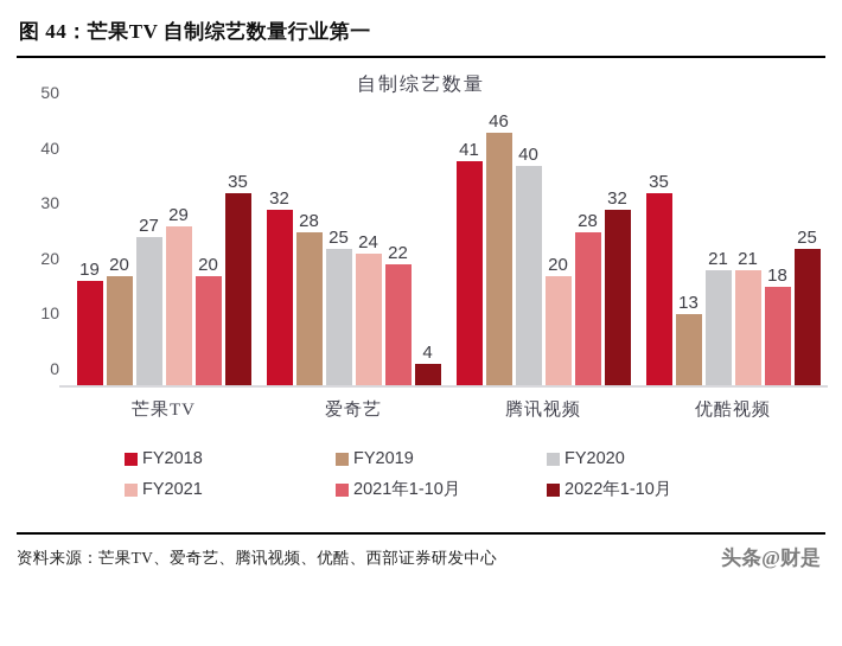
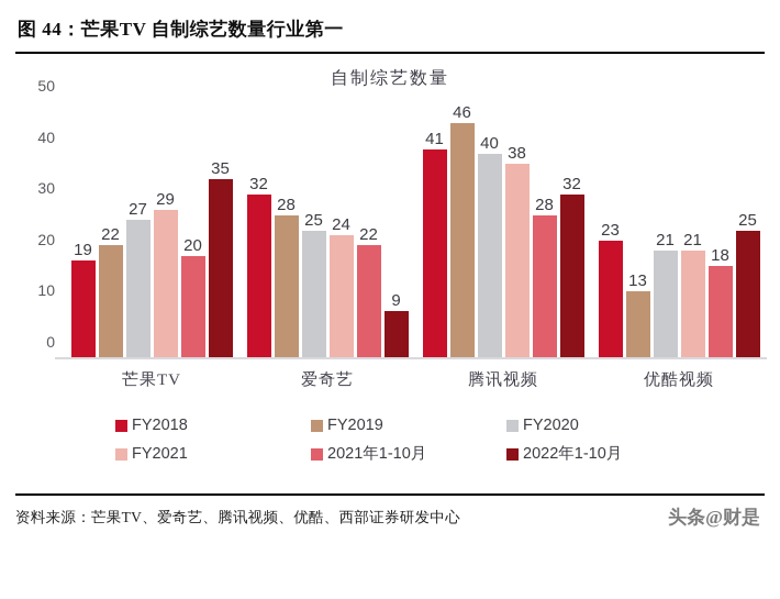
FY2019/芒果TV: 20 -> 22
2022年1-10月/爱奇艺: 4 -> 9
FY2021/腾讯视频: 20 -> 38
FY2018/优酷视频: 35 -> 23
